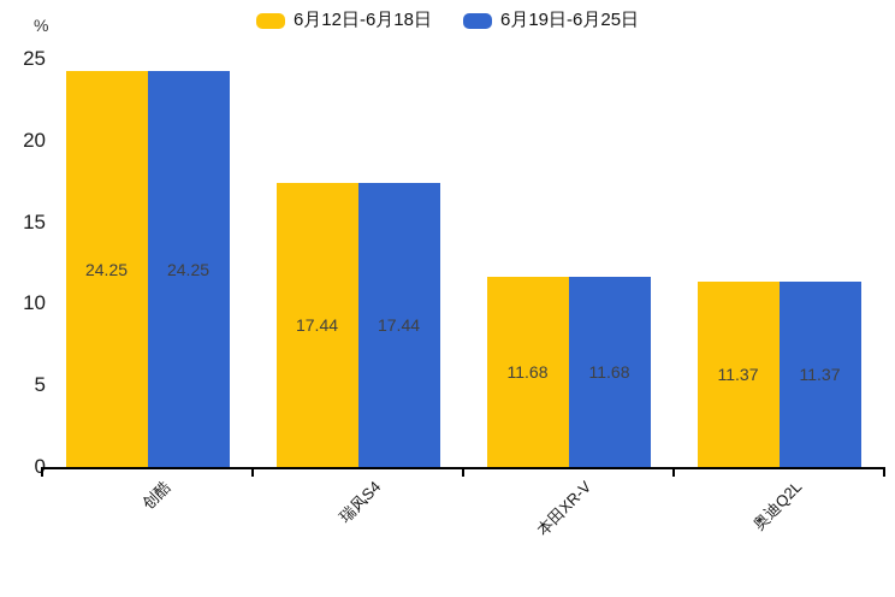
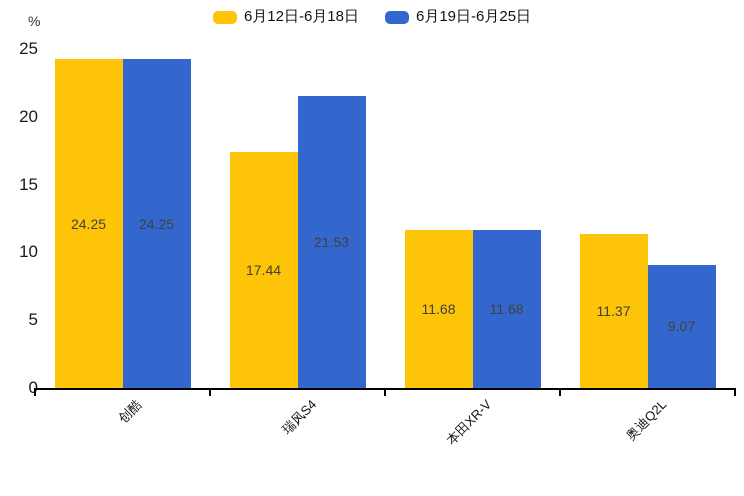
6月19日-6月25日/瑞风S4: 17.44 -> 21.53
6月19日-6月25日/奥迪Q2L: 11.37 -> 9.07
